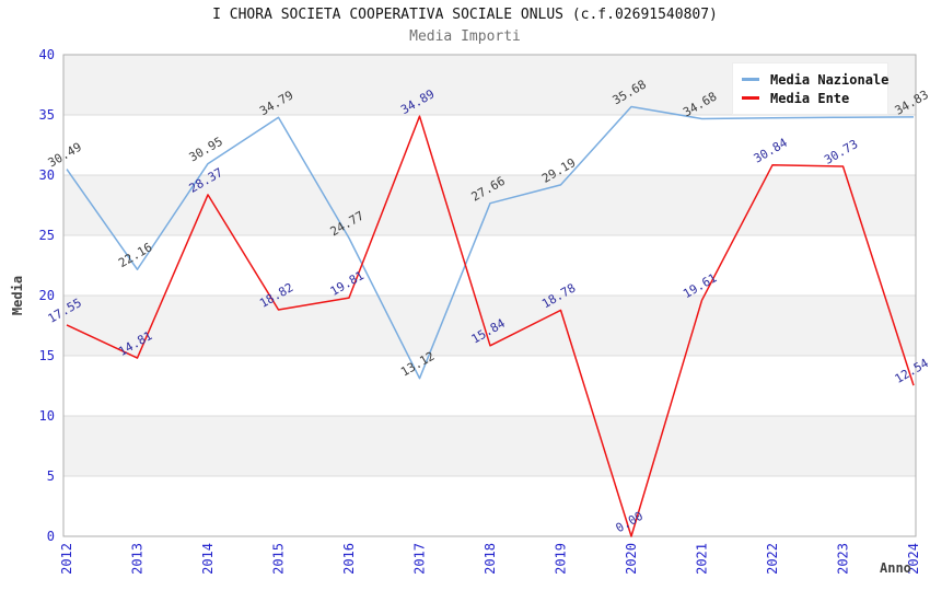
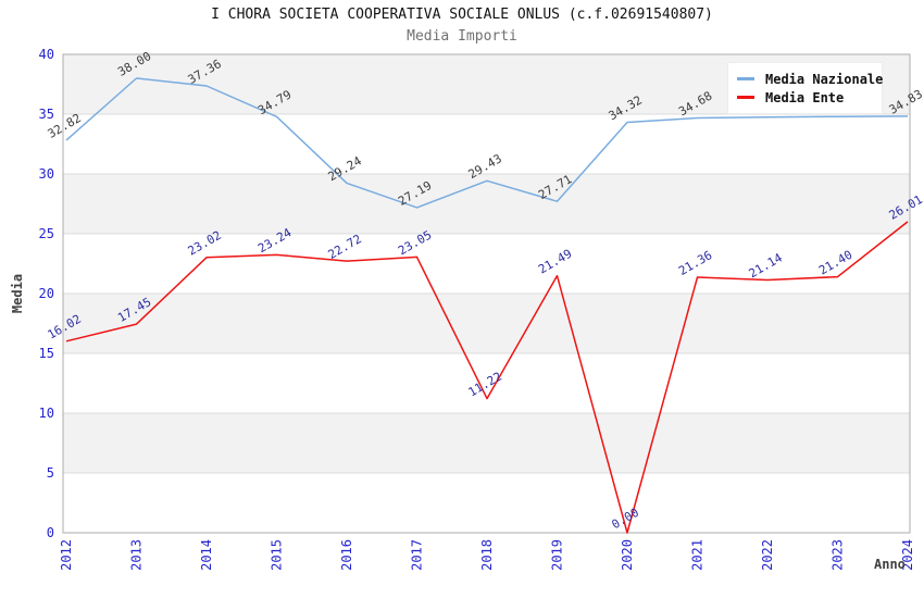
Media Nazionale/2012: 30.49 -> 32.82
Media Ente/2012: 17.55 -> 16.02
Media Nazionale/2013: 22.16 -> 38.00
Media Ente/2013: 14.81 -> 17.45
Media Nazionale/2014: 30.95 -> 37.36
Media Ente/2014: 28.37 -> 23.02
Media Ente/2015: 18.82 -> 23.24
Media Nazionale/2016: 24.77 -> 29.24
Media Ente/2016: 19.81 -> 22.72
Media Nazionale/2017: 13.12 -> 27.19
Media Ente/2017: 34.89 -> 23.05
Media Nazionale/2018: 27.66 -> 29.43
Media Ente/2018: 15.84 -> 11.22
Media Nazionale/2019: 29.19 -> 27.71
Media Ente/2019: 18.78 -> 21.49
Media Nazionale/2020: 35.68 -> 34.32
Media Ente/2021: 19.61 -> 21.36
Media Ente/2022: 30.84 -> 21.14
Media Ente/2023: 30.73 -> 21.40
Media Ente/2024: 12.54 -> 26.01
